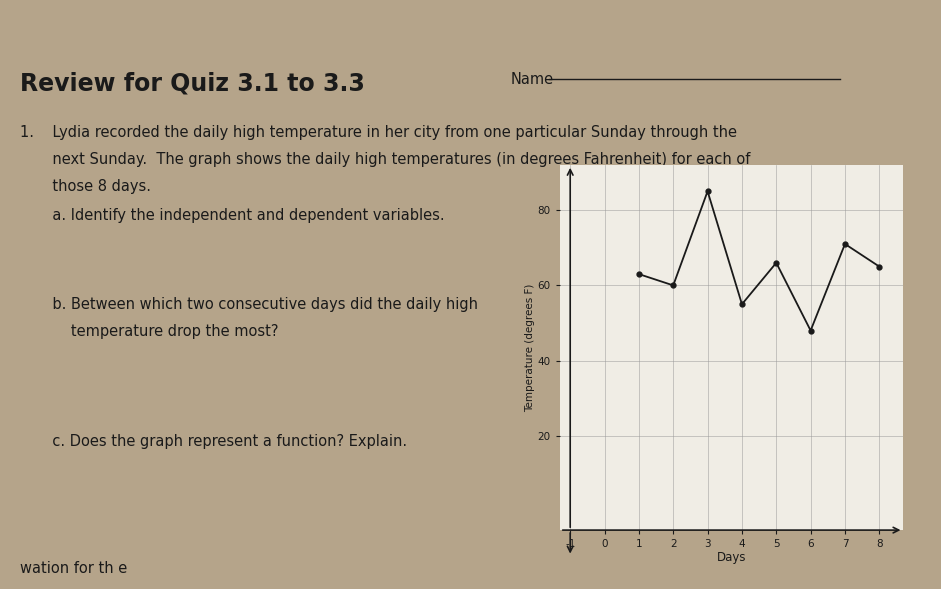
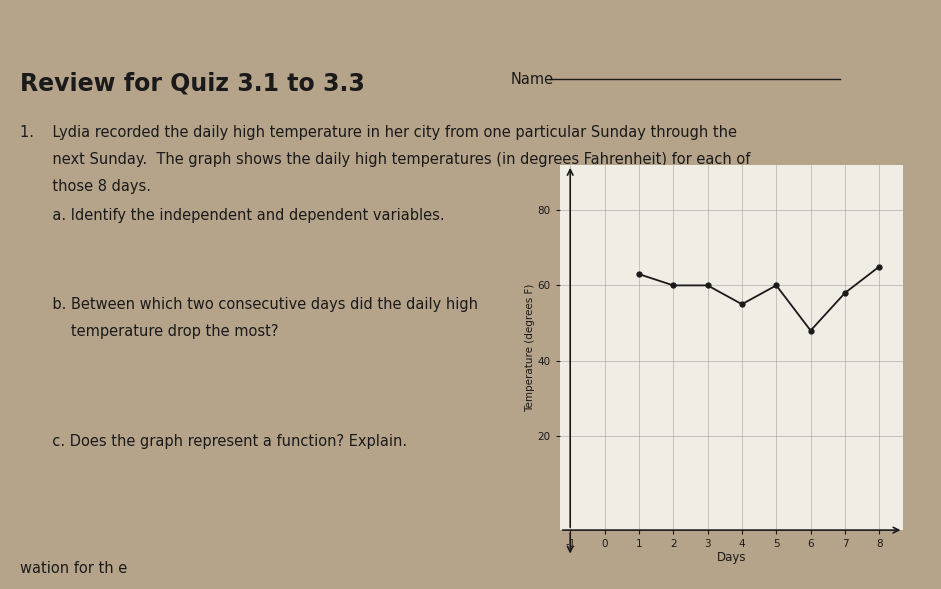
3: 85 -> 60
5: 66 -> 60
7: 71 -> 58
